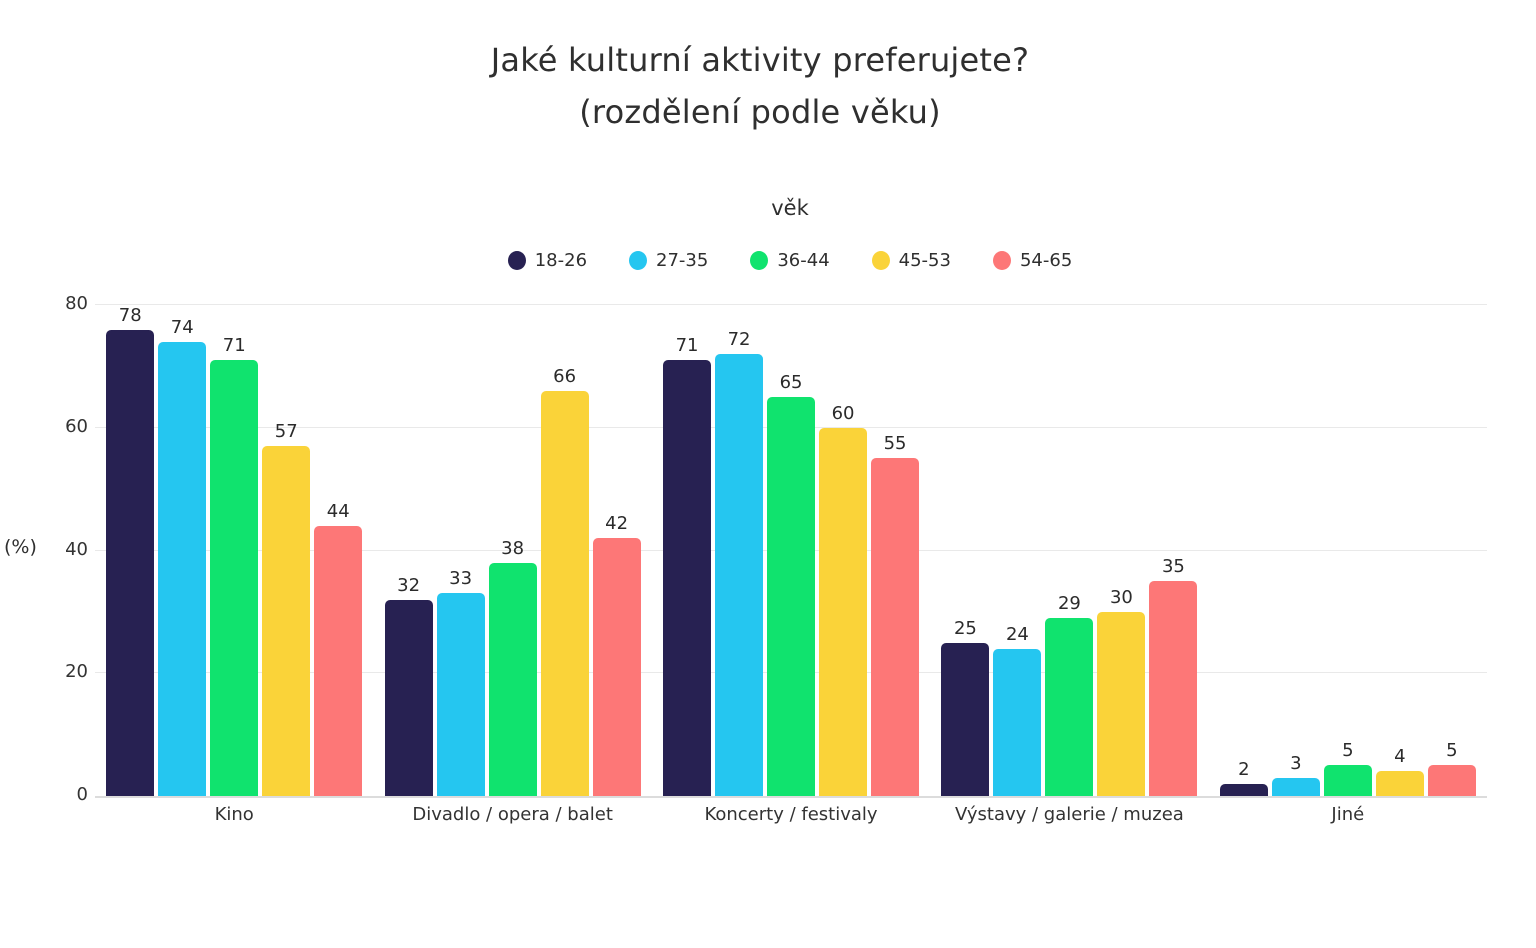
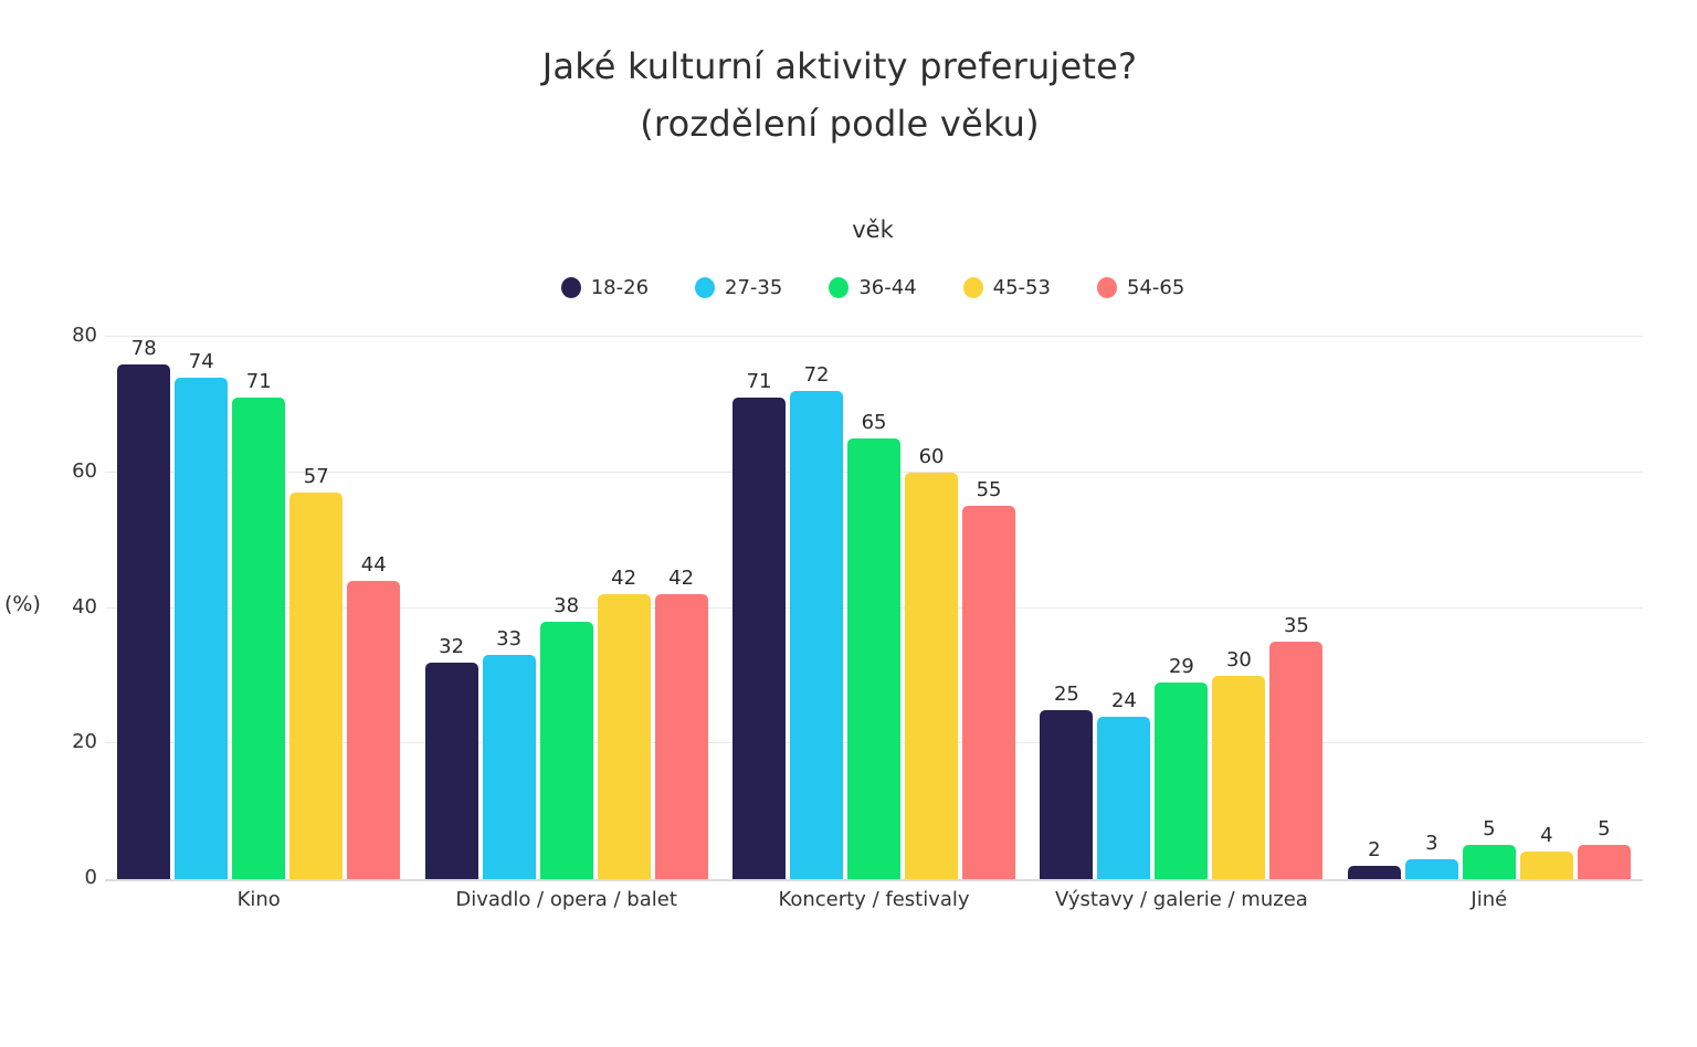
45-53/Divadlo / opera / balet: 66 -> 42
